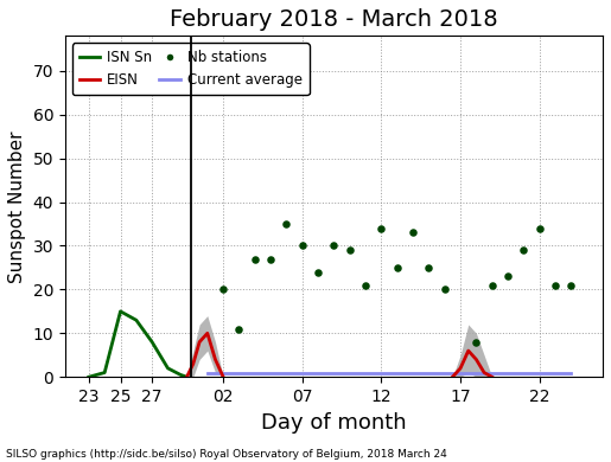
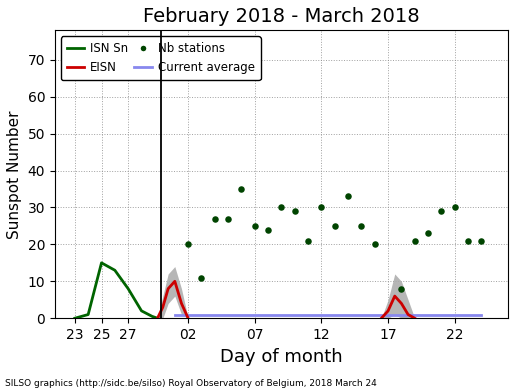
Nb stations/07: 30 -> 25
Nb stations/12: 34 -> 30
Nb stations/22: 34 -> 30
